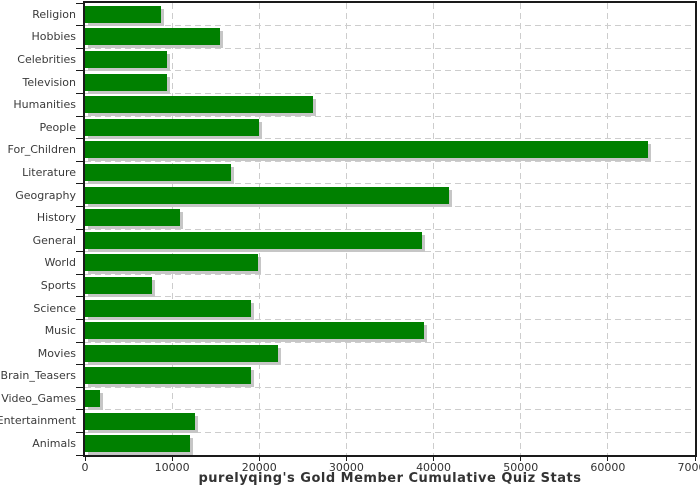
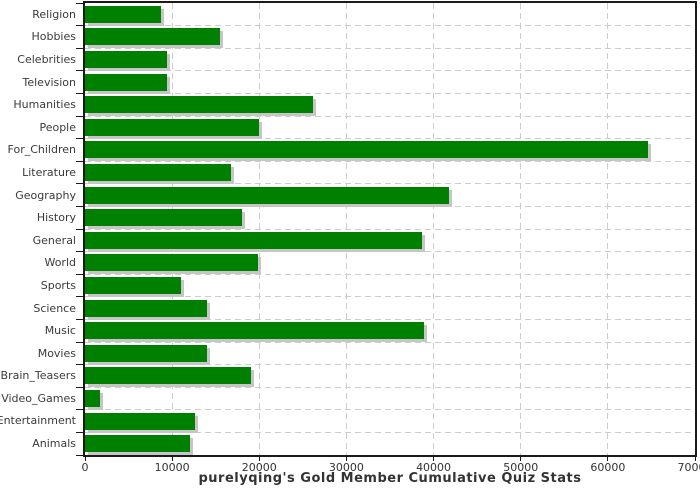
History: 11000 -> 18000
Sports: 8000 -> 11000
Science: 19000 -> 14000
Movies: 22000 -> 14000
